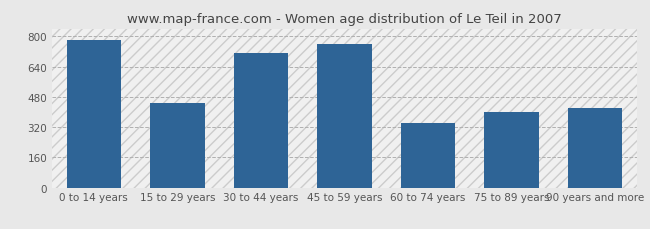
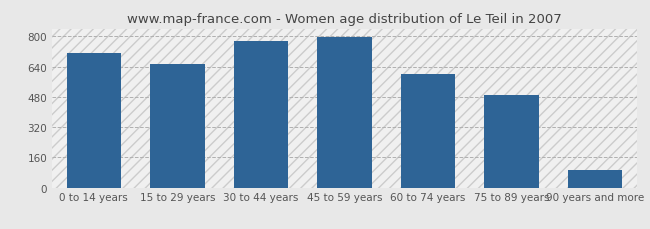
0 to 14 years: 780 -> 710
15 to 29 years: 450 -> 660
30 to 44 years: 710 -> 780
45 to 59 years: 760 -> 800
60 to 74 years: 340 -> 600
75 to 89 years: 400 -> 490
90 years and more: 420 -> 100
